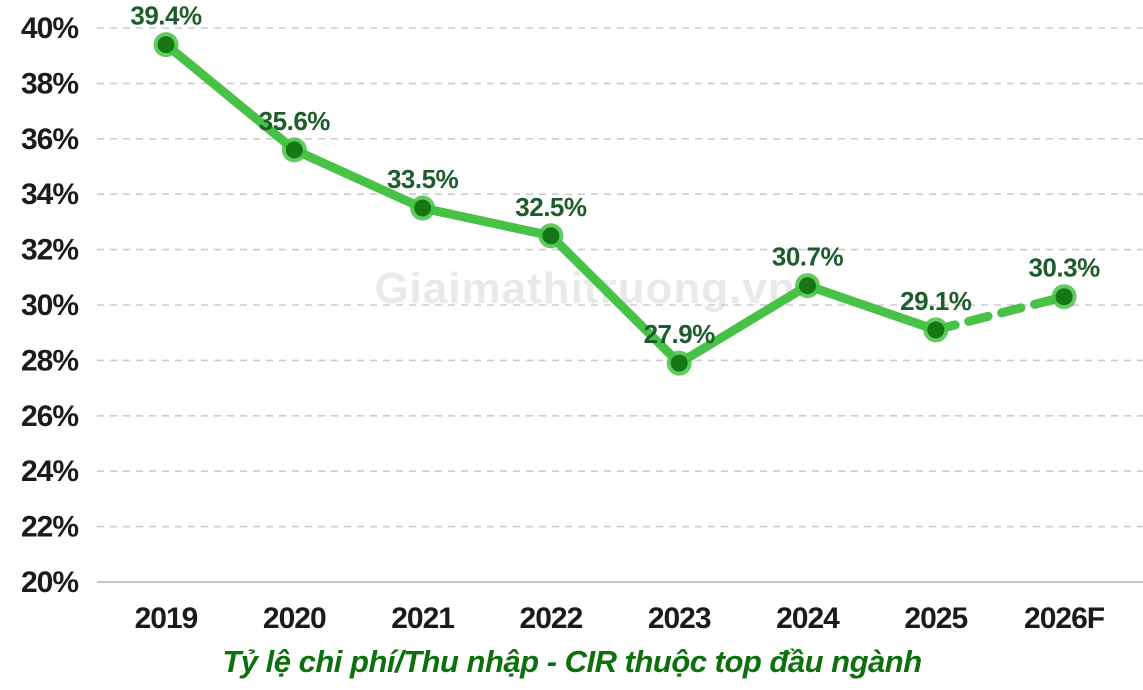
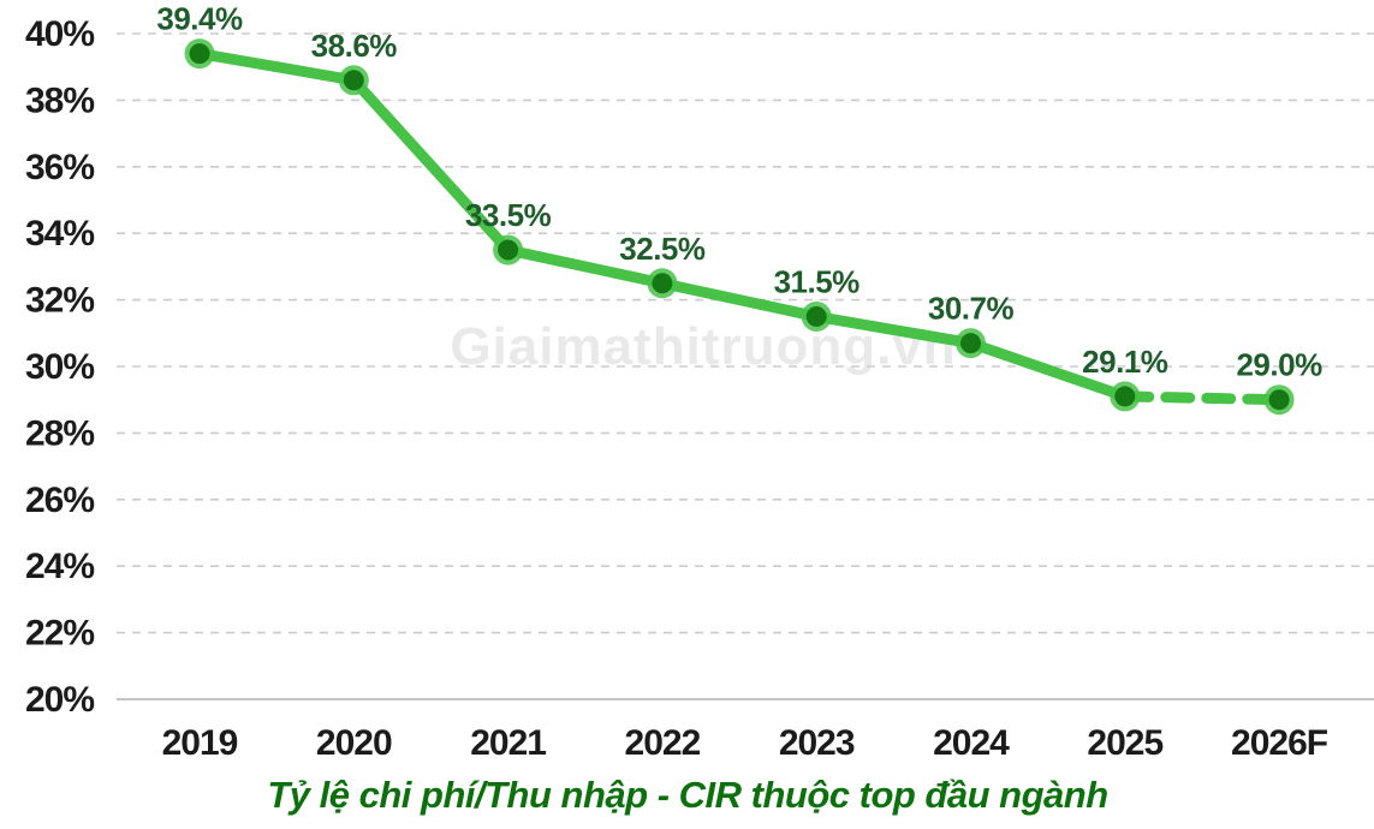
2020: 35.6% -> 38.6%
2023: 27.9% -> 31.5%
2026F: 30.3% -> 29.0%
